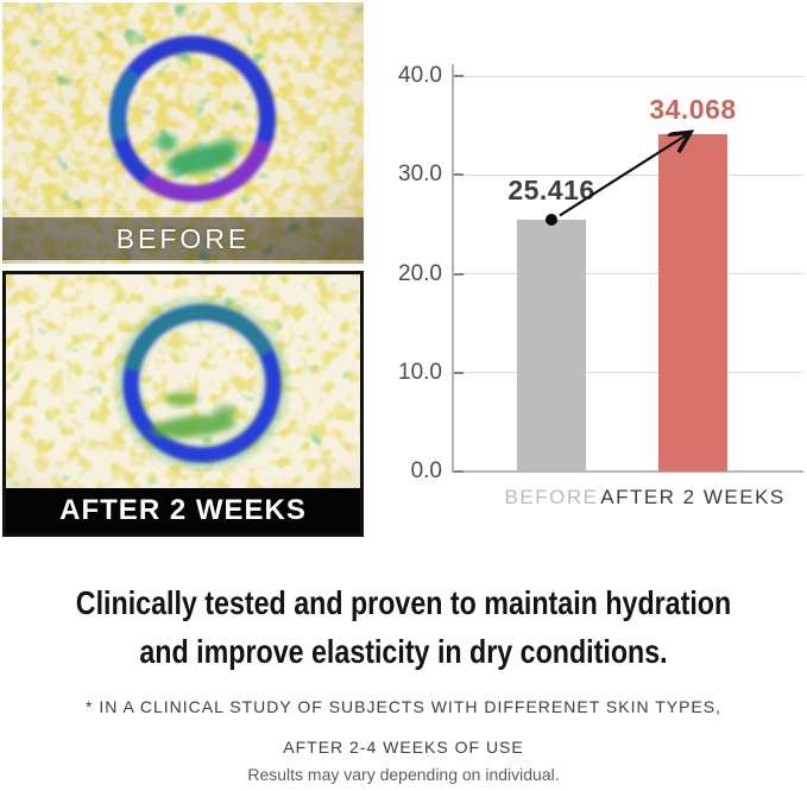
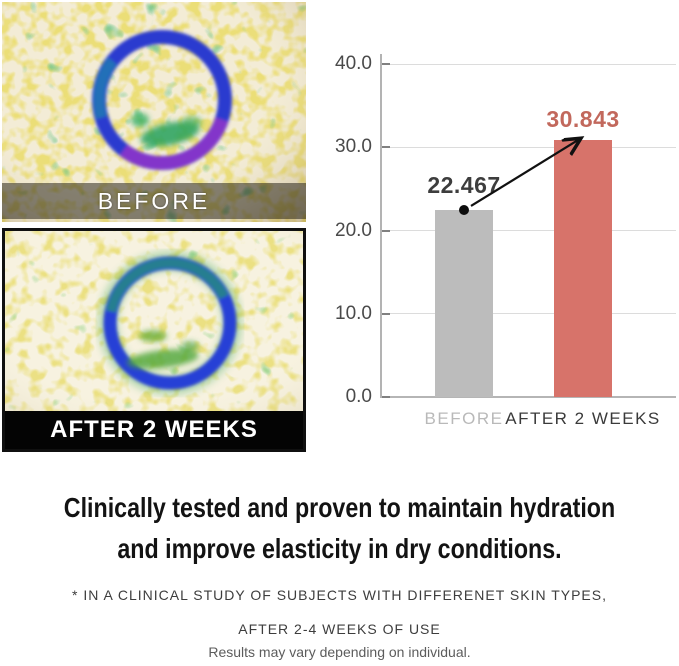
BEFORE: 25.416 -> 22.467
AFTER 2 WEEKS: 34.068 -> 30.843
